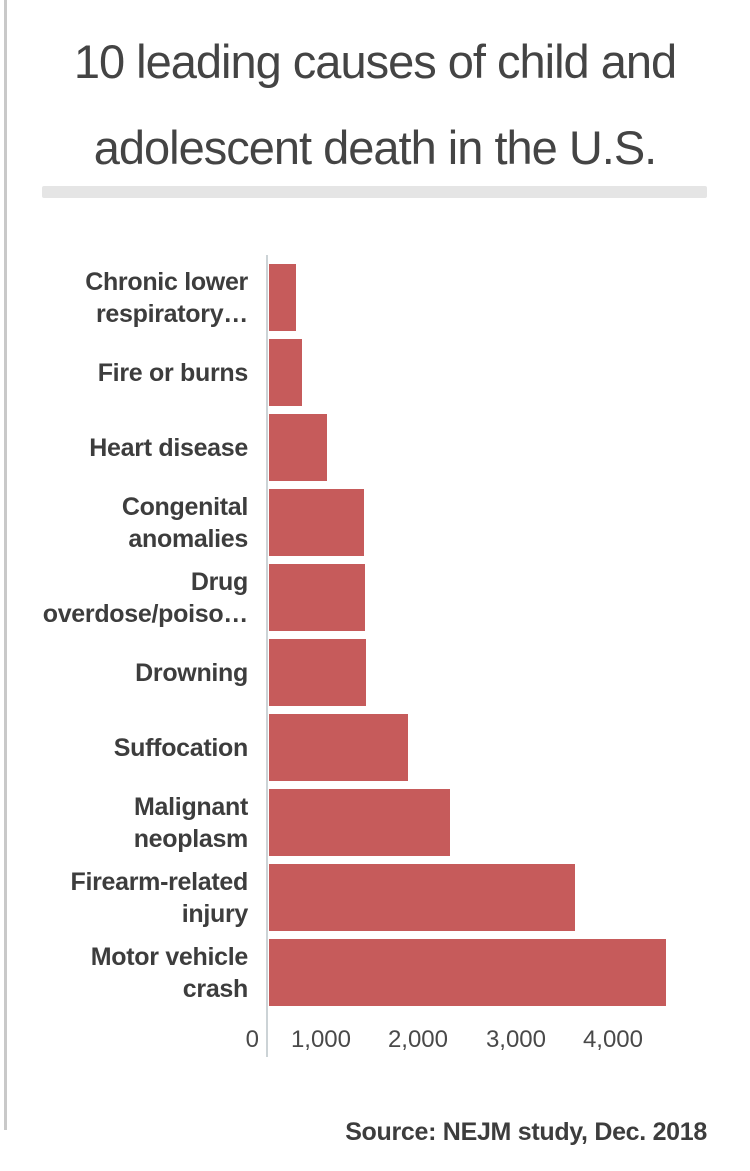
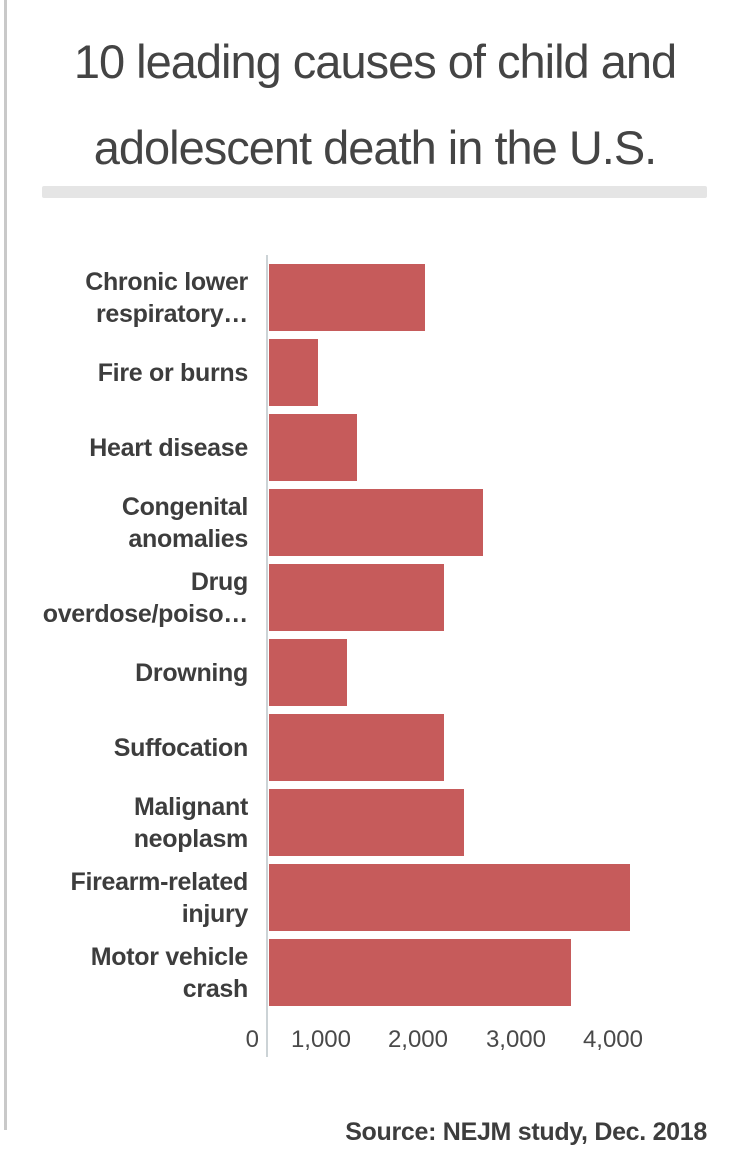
Chronic lower respiratory…: 300 -> 1600
Fire or burns: 300 -> 500
Heart disease: 600 -> 900
Congenital anomalies: 1000 -> 2200
Drug overdose/poiso…: 1000 -> 1800
Drowning: 1000 -> 800
Suffocation: 1400 -> 1800
Malignant neoplasm: 1900 -> 2000
Firearm-related injury: 3100 -> 3700
Motor vehicle crash: 4100 -> 3100
